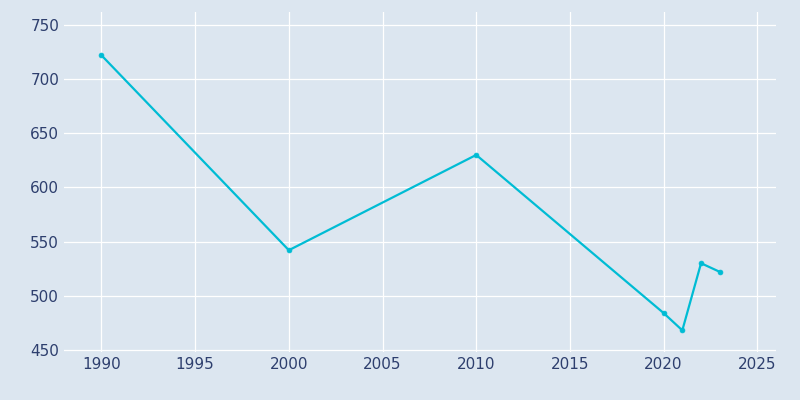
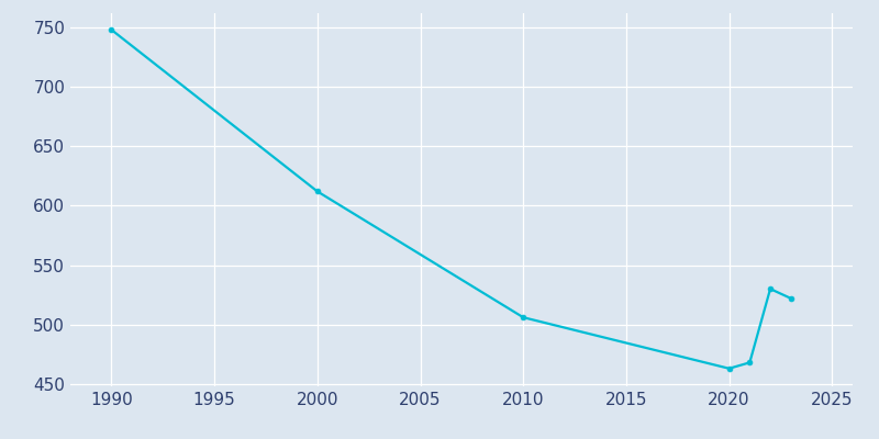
1990: 722 -> 748
2000: 542 -> 612
2010: 630 -> 506
2020: 484 -> 463
